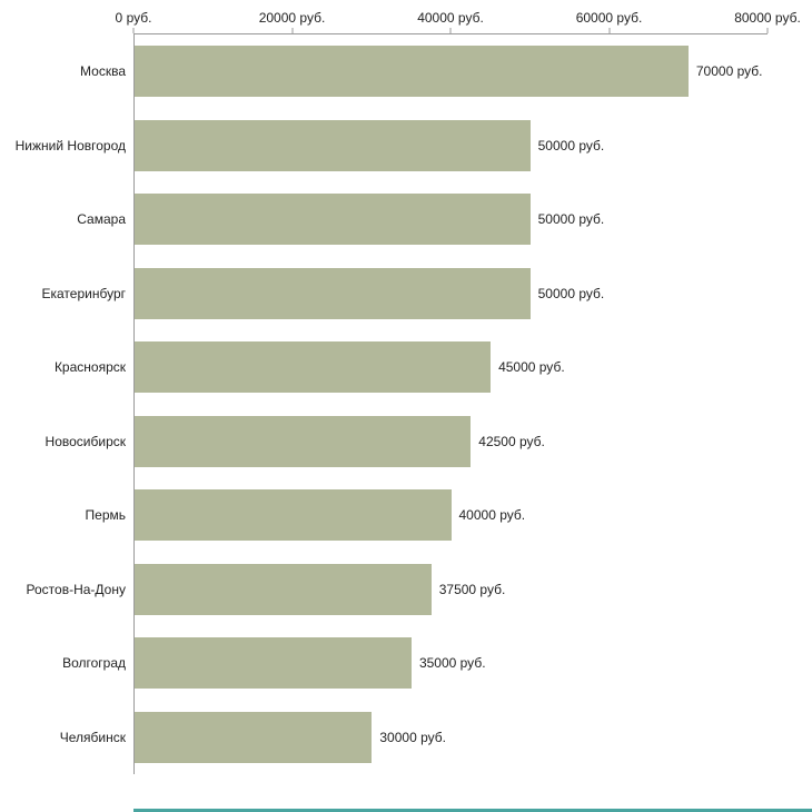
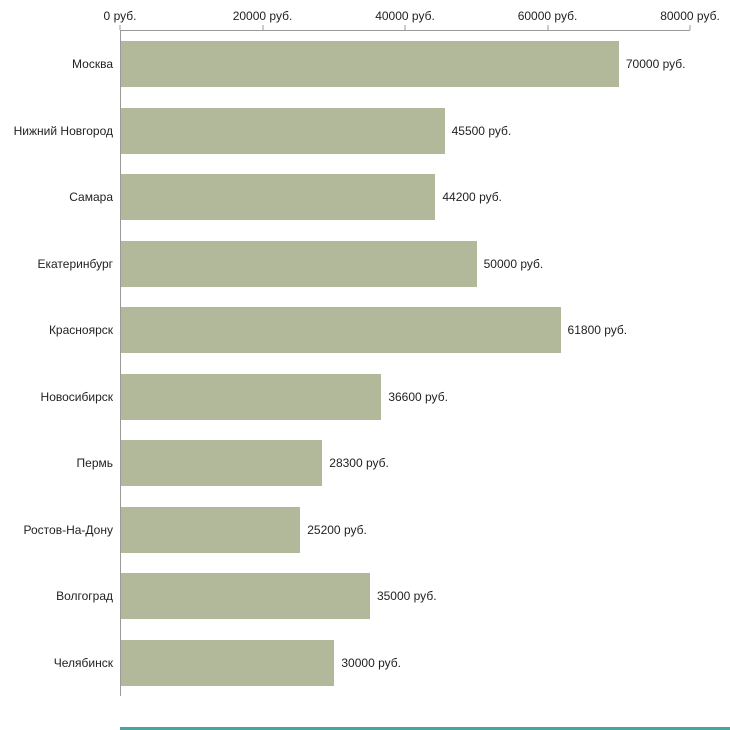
Нижний Новгород: 50000 -> 45500
Самара: 50000 -> 44200
Красноярск: 45000 -> 61800
Новосибирск: 42500 -> 36600
Пермь: 40000 -> 28300
Ростов-На-Дону: 37500 -> 25200
